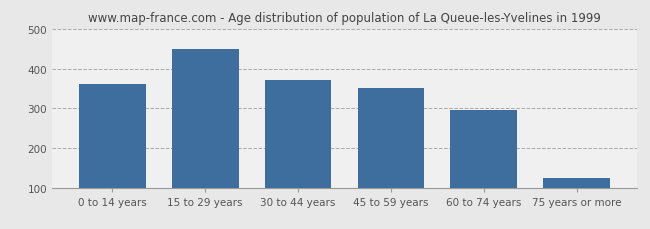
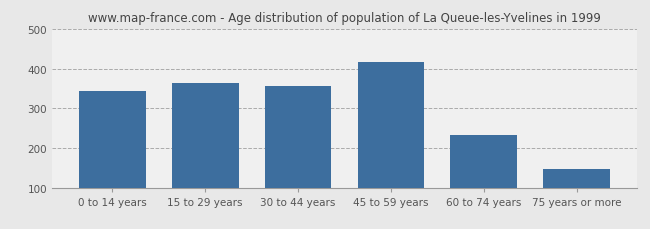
0 to 14 years: 360 -> 344
15 to 29 years: 450 -> 363
30 to 44 years: 370 -> 355
45 to 59 years: 350 -> 416
60 to 74 years: 295 -> 233
75 years or more: 125 -> 146
